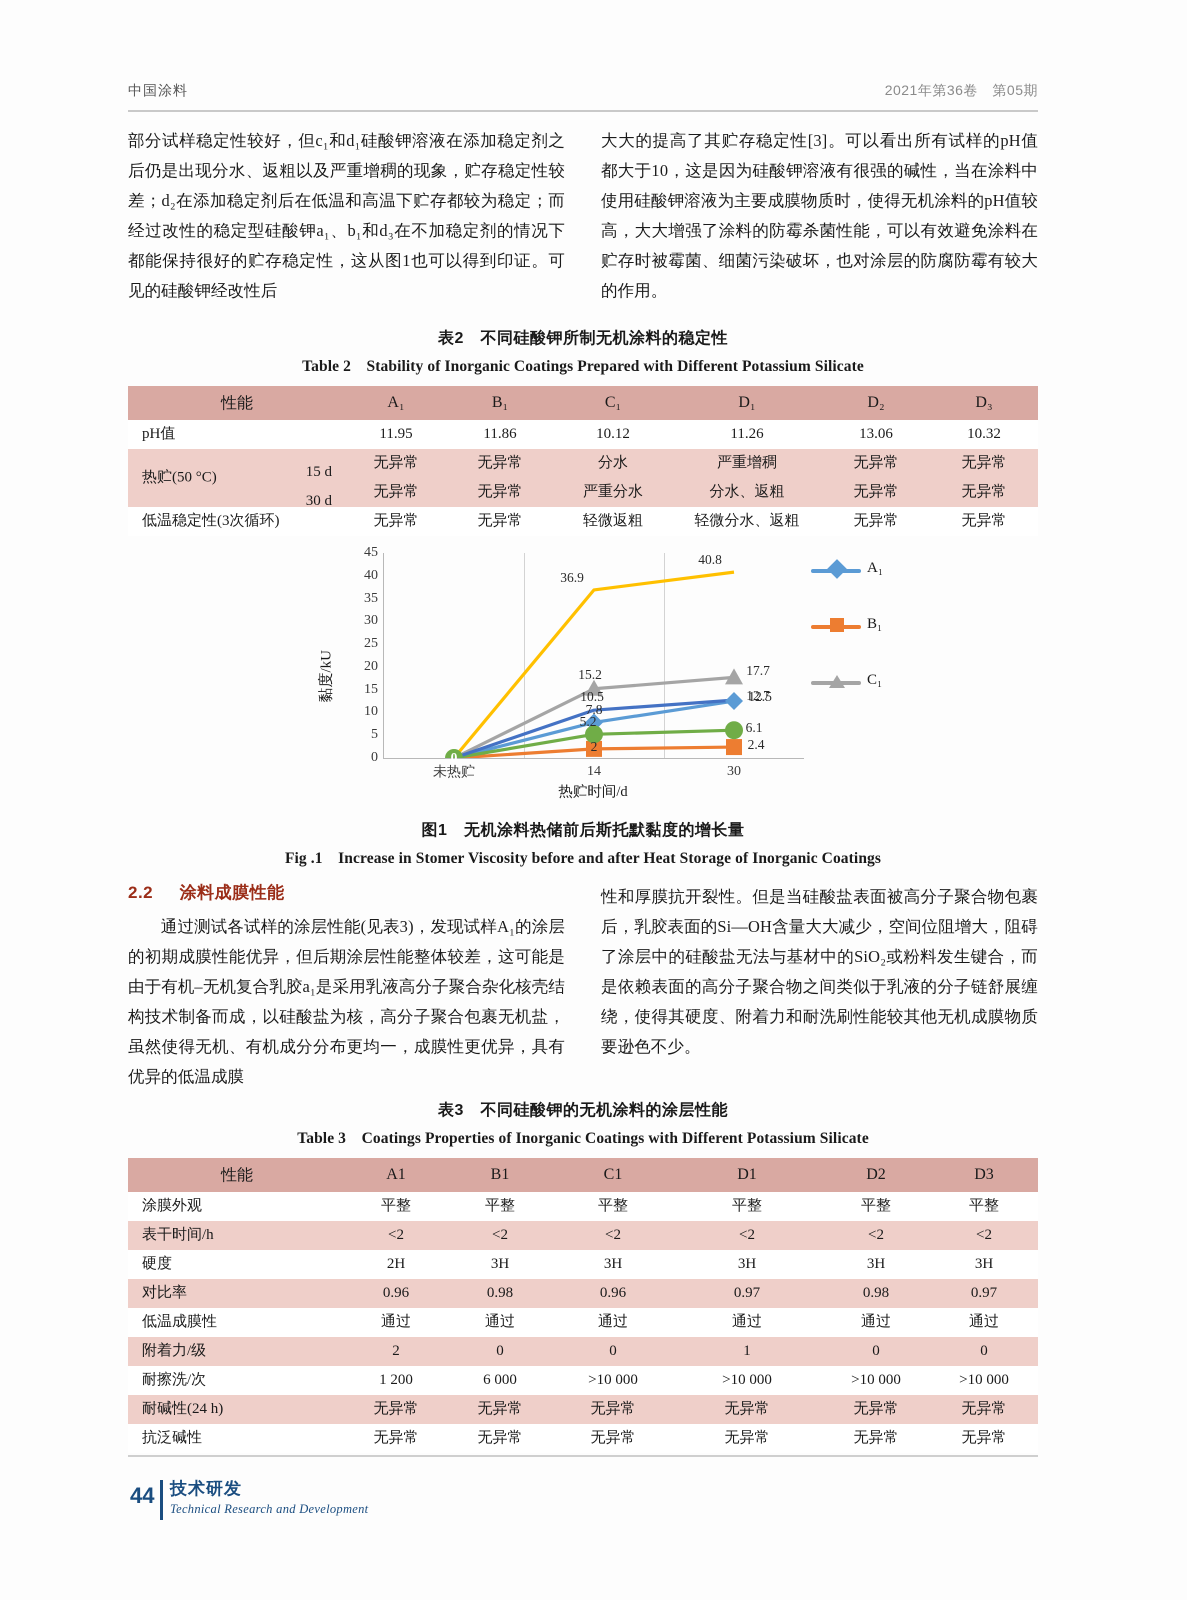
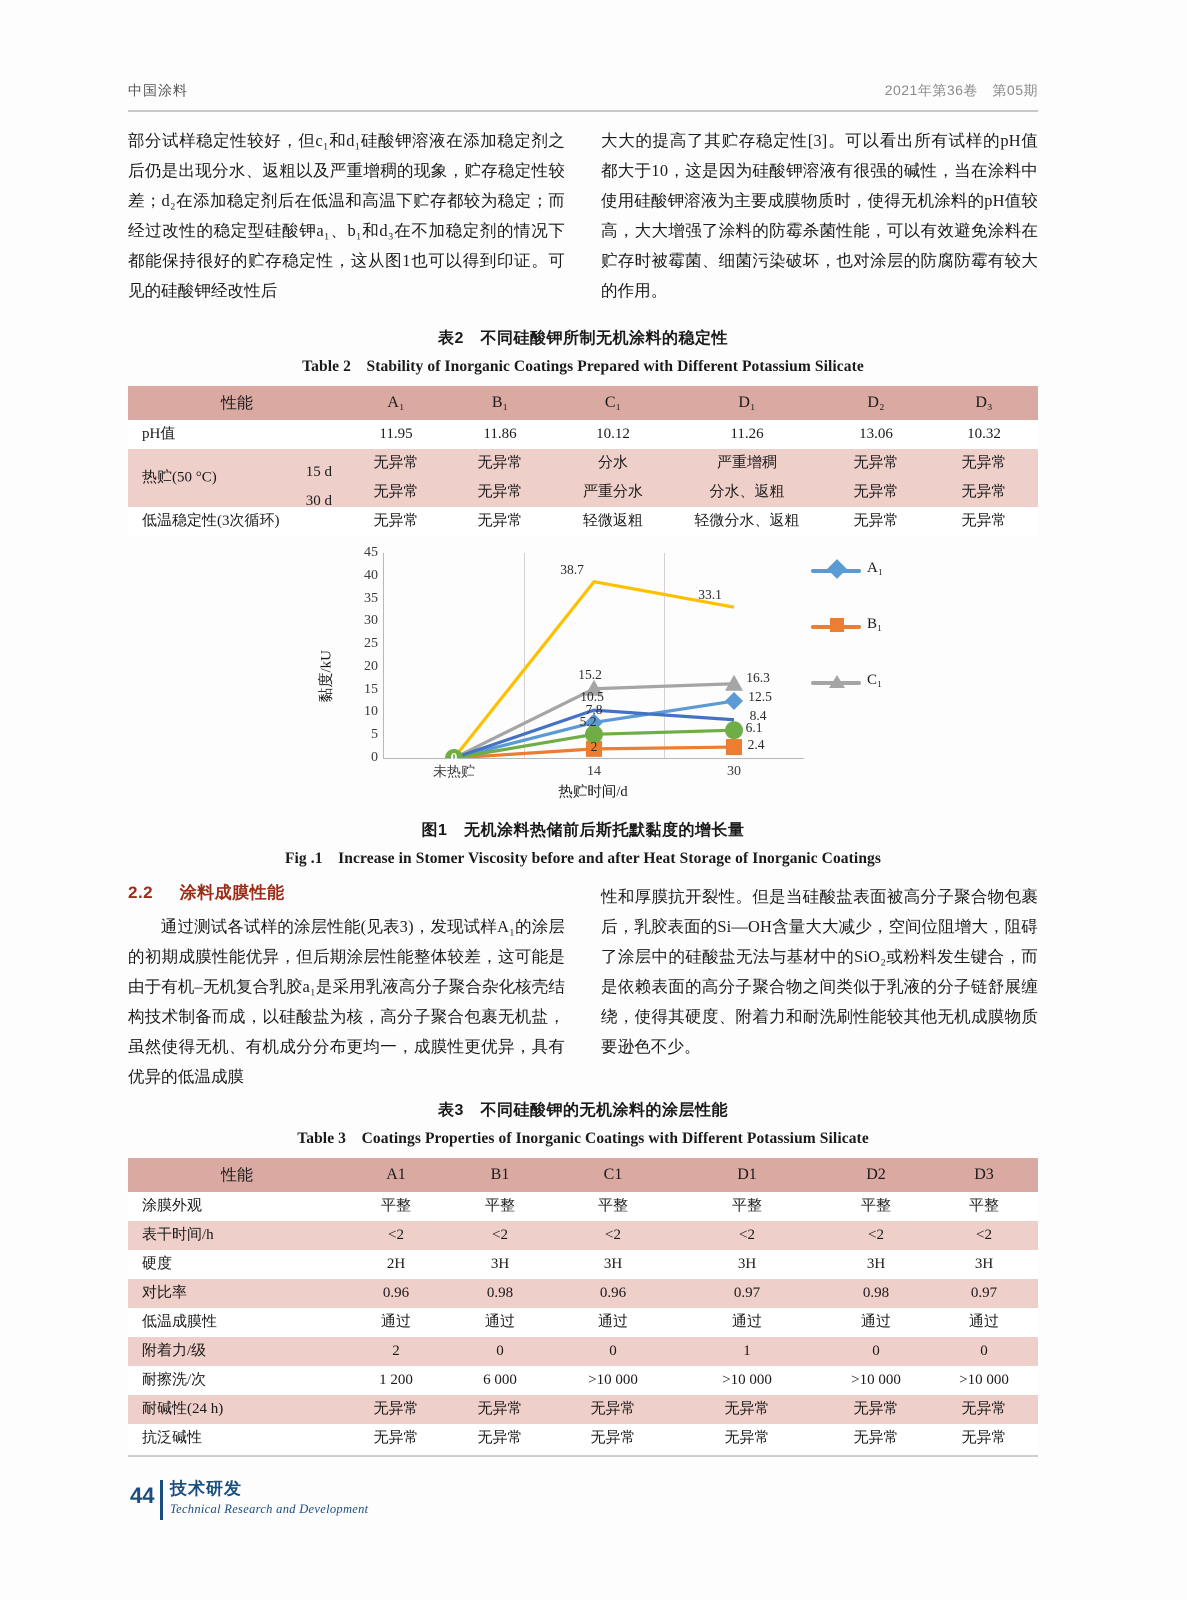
D₁/14: 36.9 -> 38.7
C₁/30: 17.7 -> 16.3
D₁/30: 40.8 -> 33.1
D₃/30: 12.7 -> 8.4
